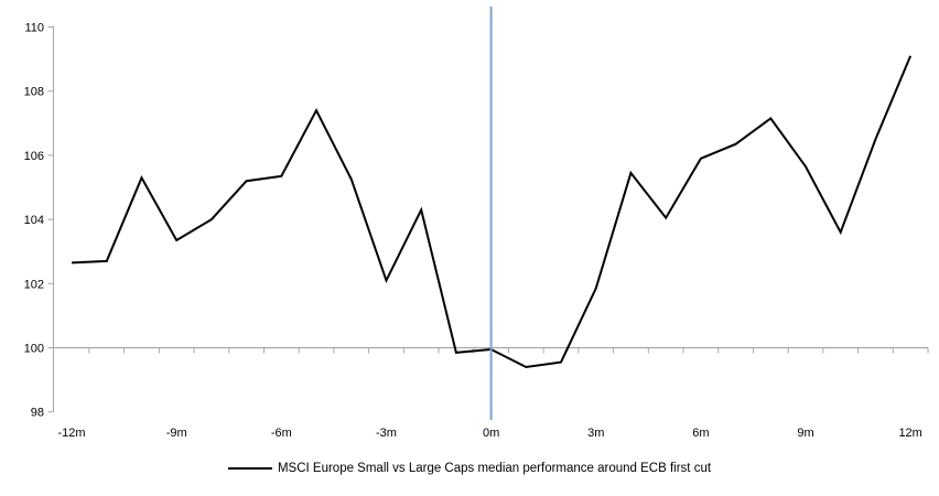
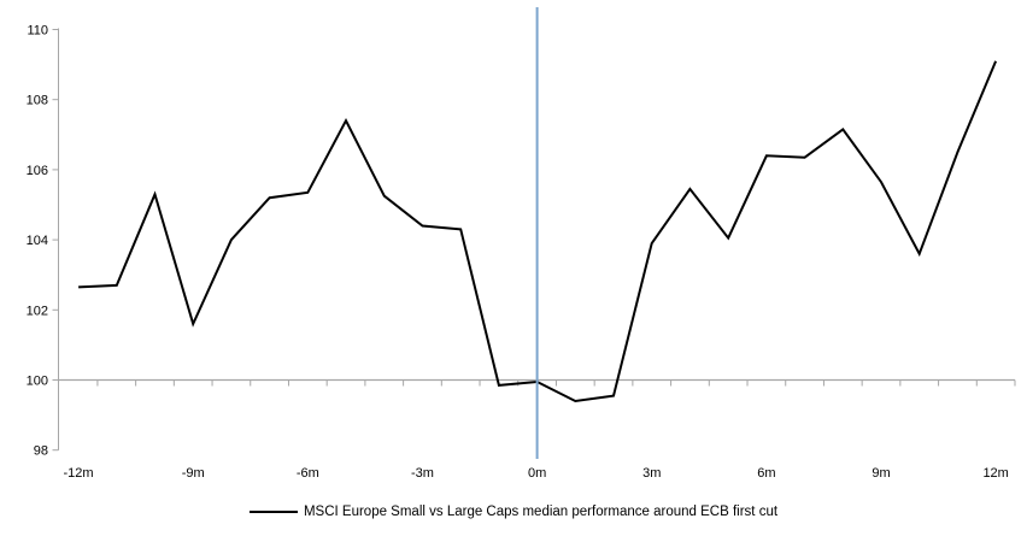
-9m: 103.3 -> 101.6
-3m: 102.1 -> 104.4
3m: 101.8 -> 103.9
6m: 105.9 -> 106.4
